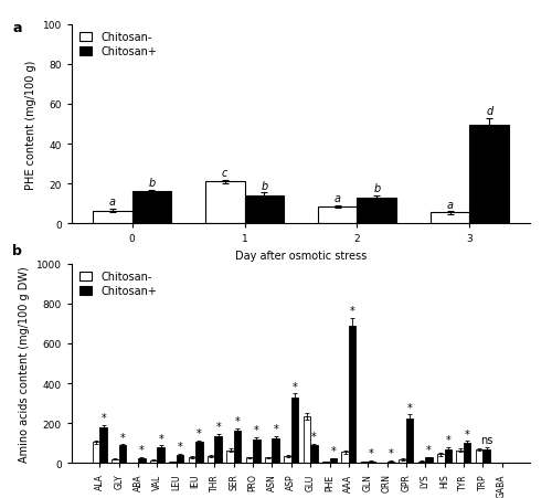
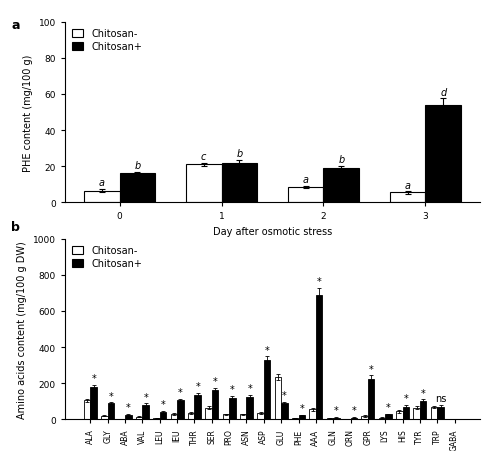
Chitosan+/1: 14 -> 22
Chitosan+/2: 13 -> 19
Chitosan+/3: 50 -> 54
